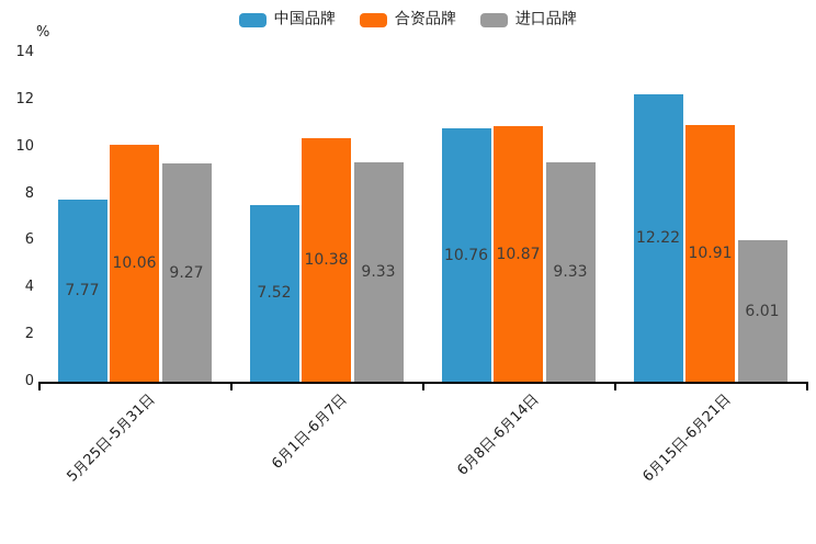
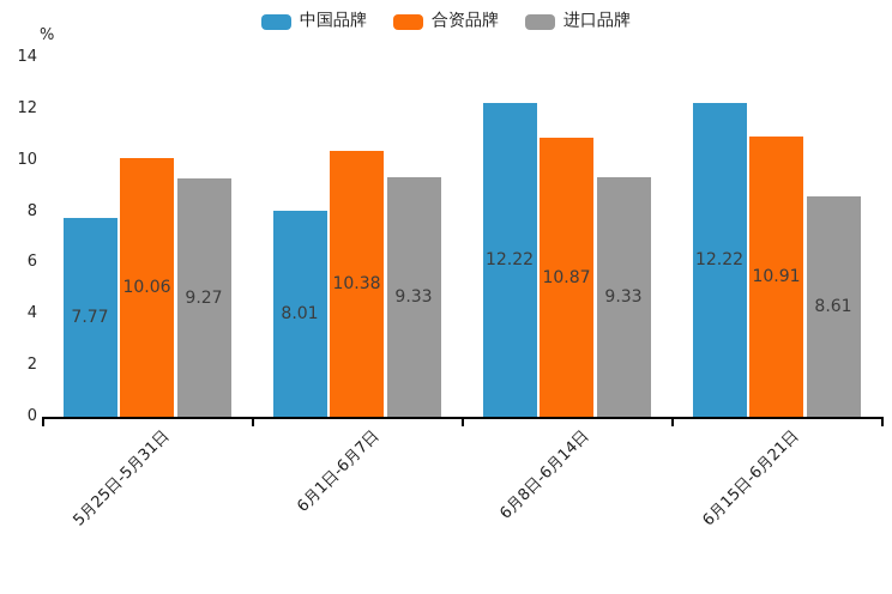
中国品牌/6月1日-6月7日: 7.52 -> 8.01
中国品牌/6月8日-6月14日: 10.76 -> 12.22
进口品牌/6月15日-6月21日: 6.01 -> 8.61
